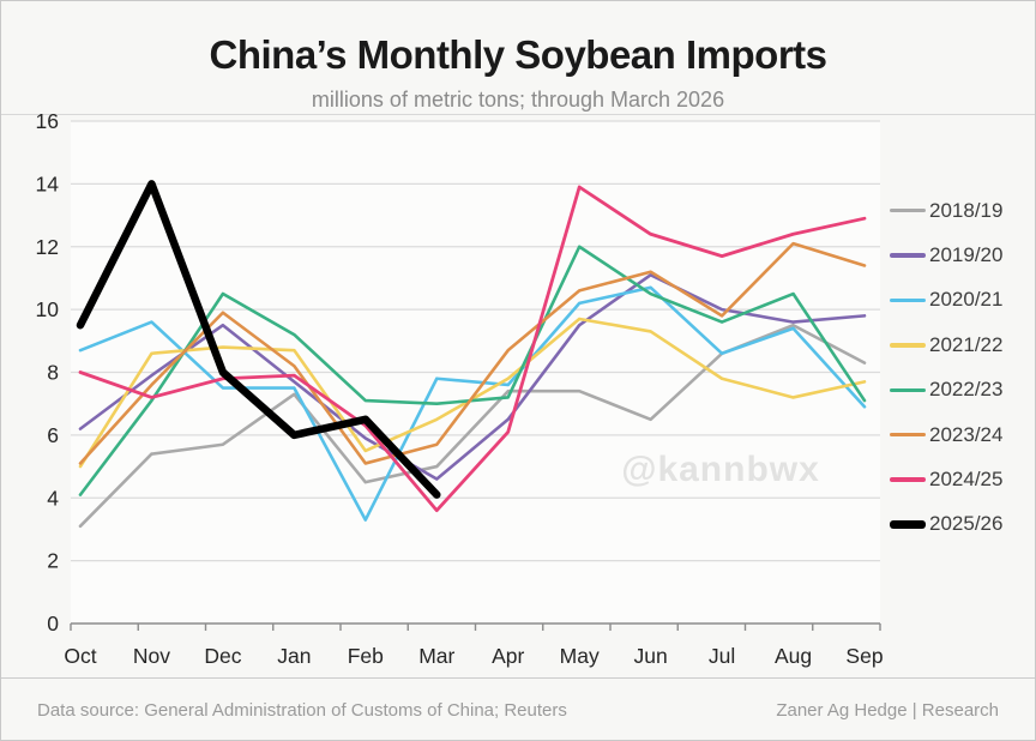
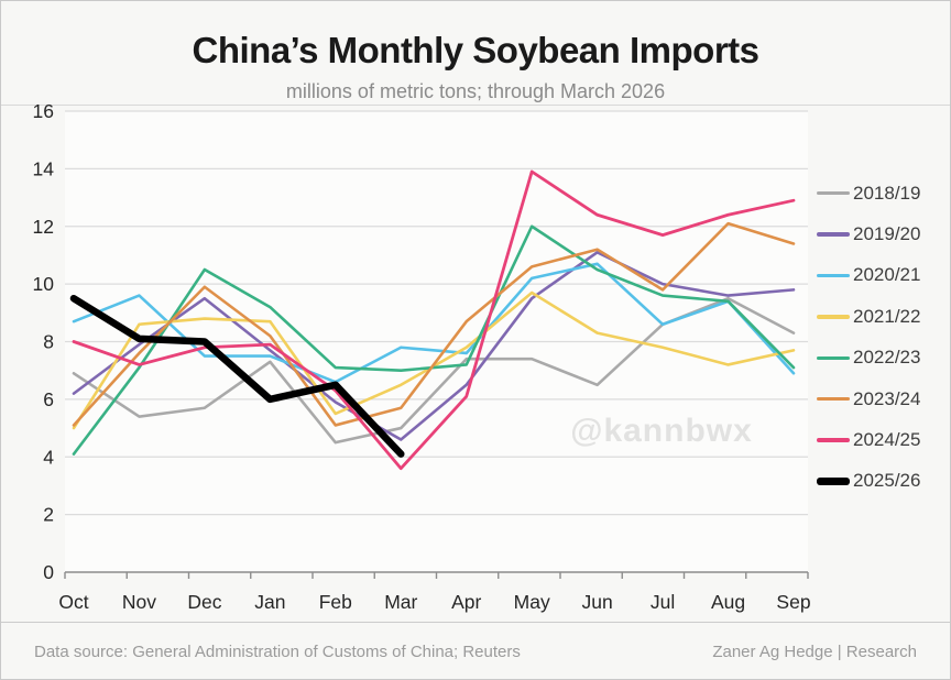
2018/19/Oct: 3.1 -> 6.9
2025/26/Nov: 14.0 -> 8.1
2020/21/Feb: 3.3 -> 6.6
2021/22/Jun: 9.3 -> 8.3
2022/23/Aug: 10.5 -> 9.4
